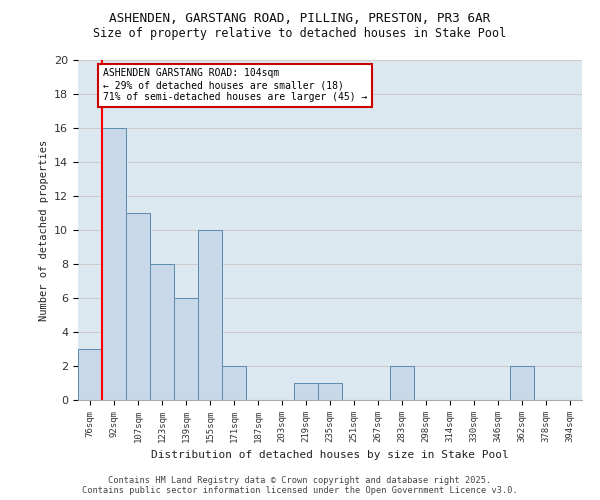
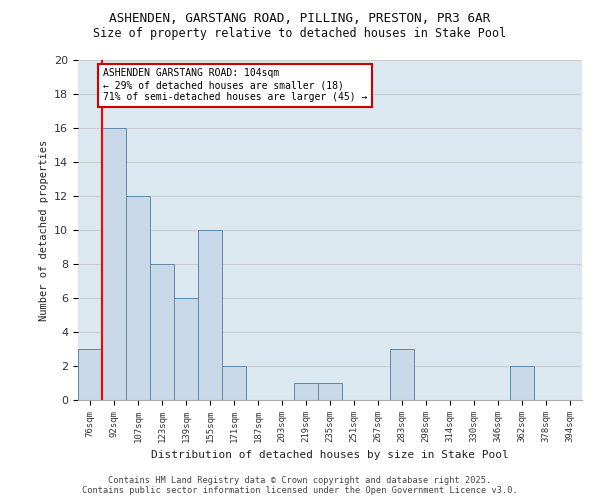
107sqm: 11 -> 12
283sqm: 2 -> 3
